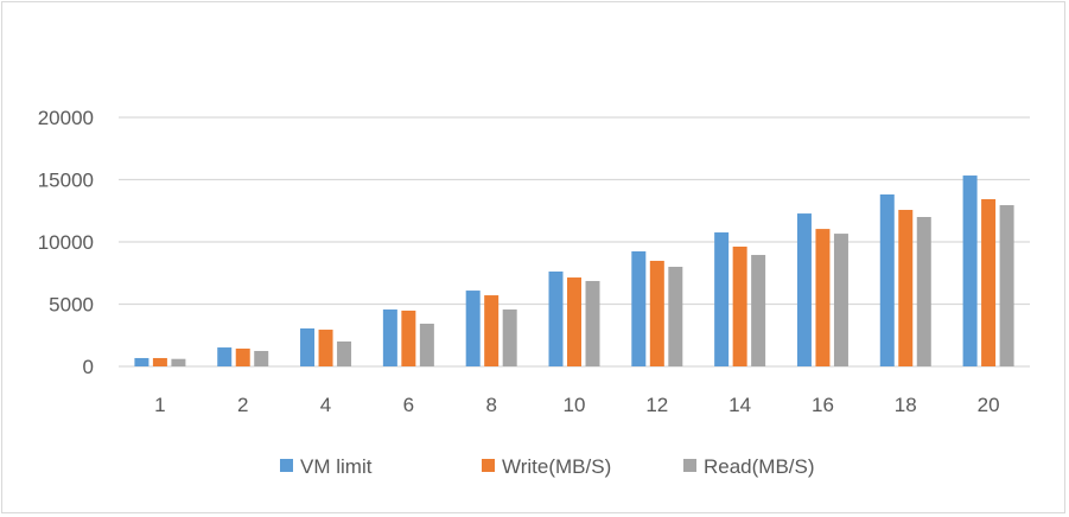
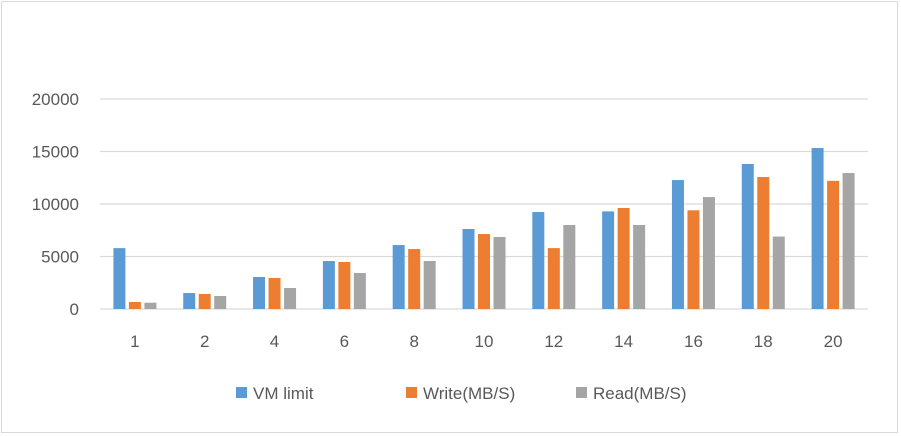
VM limit/1: 700 -> 5800
Write(MB/S)/12: 8500 -> 5800
VM limit/14: 10800 -> 9300
Read(MB/S)/14: 9000 -> 8000
Write(MB/S)/16: 11000 -> 9400
Read(MB/S)/18: 12000 -> 6900
Write(MB/S)/20: 13400 -> 12200
